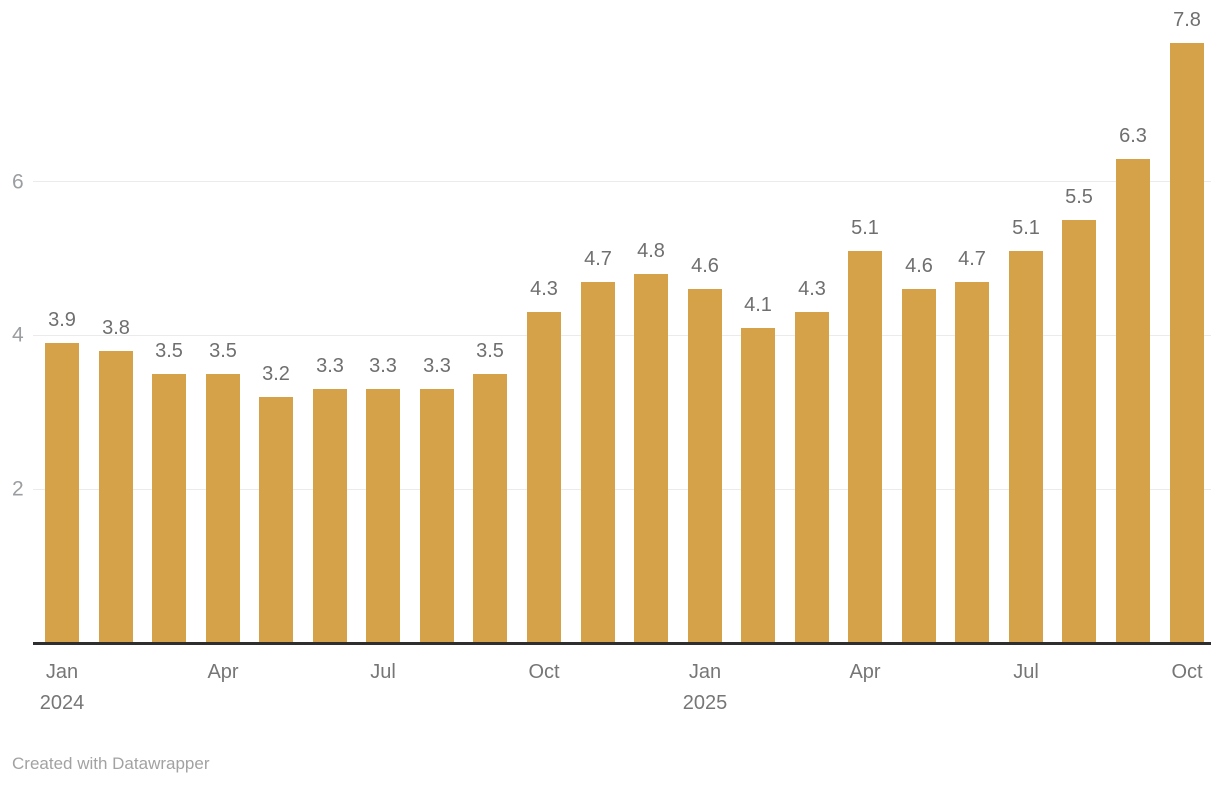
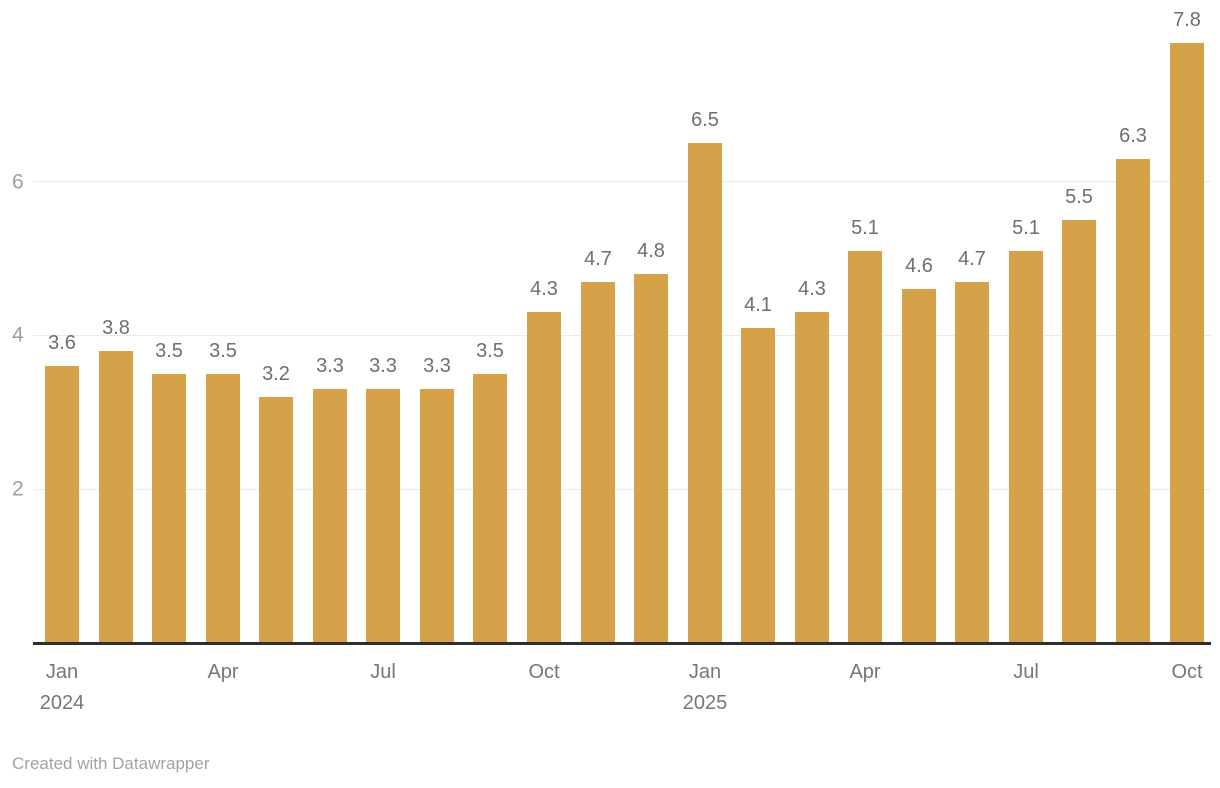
Jan 2024: 3.9 -> 3.6
Jan 2025: 4.6 -> 6.5
